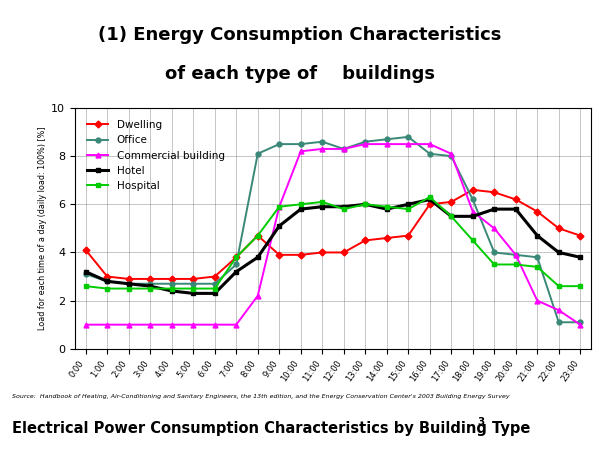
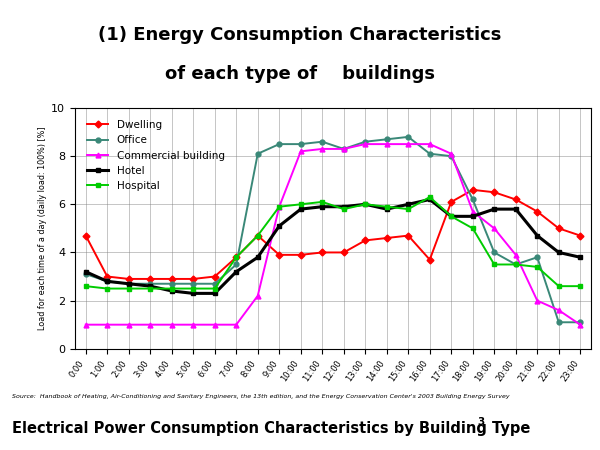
Dwelling/0:00: 4.1 -> 4.7
Dwelling/16:00: 6.0 -> 3.7
Hospital/18:00: 4.5 -> 5.0
Office/20:00: 3.9 -> 3.5
